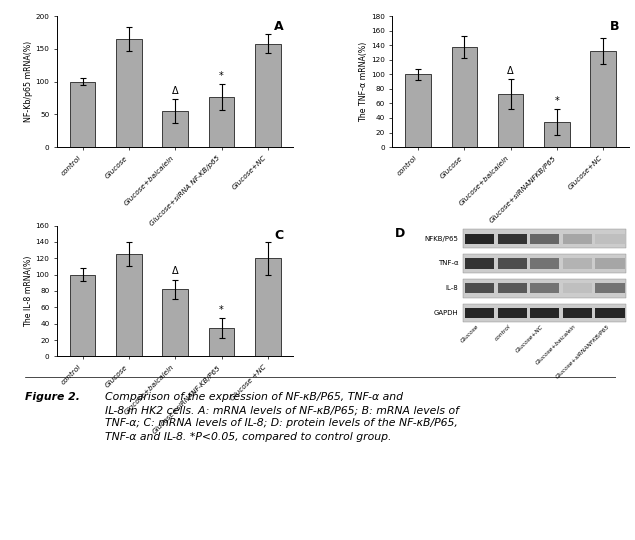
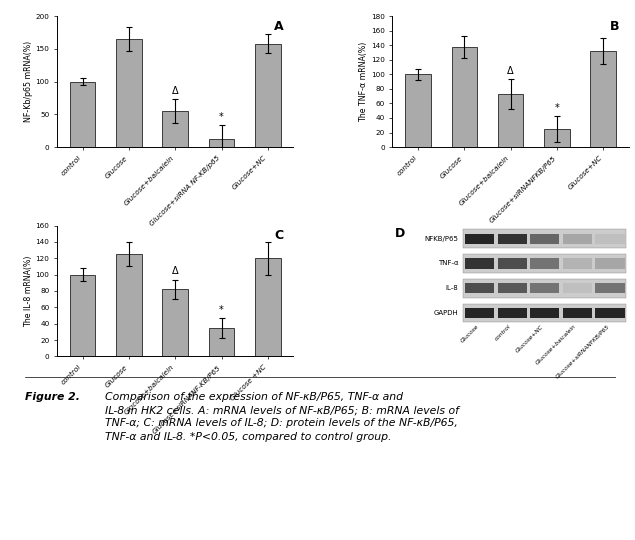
Glucose+siRNA NF-KB/p65: 76 -> 13
Glucose+siRNANFKB/P65: 34 -> 25
